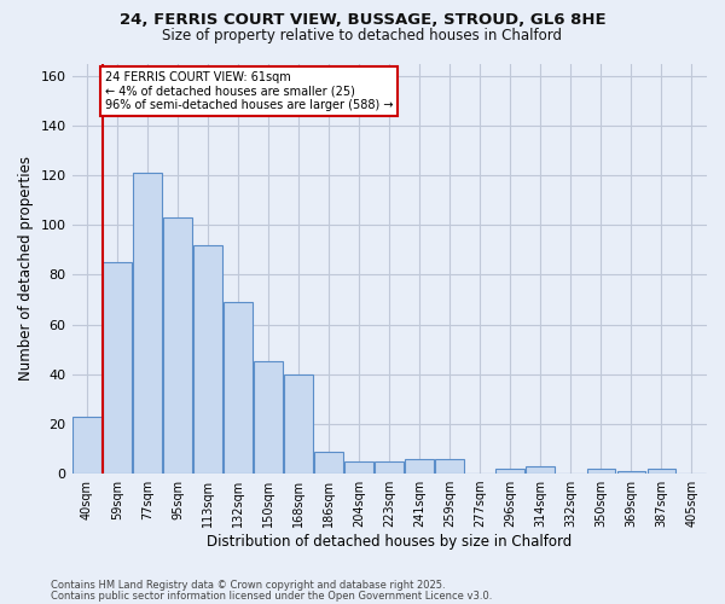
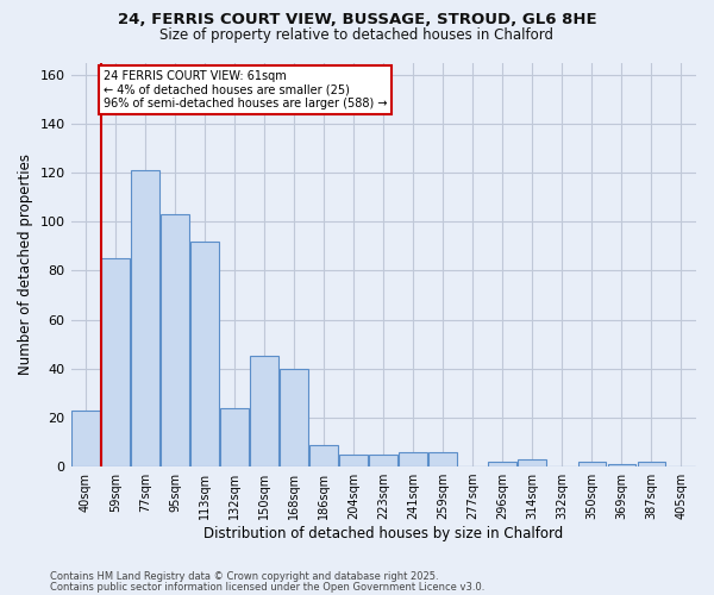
132sqm: 69 -> 24
